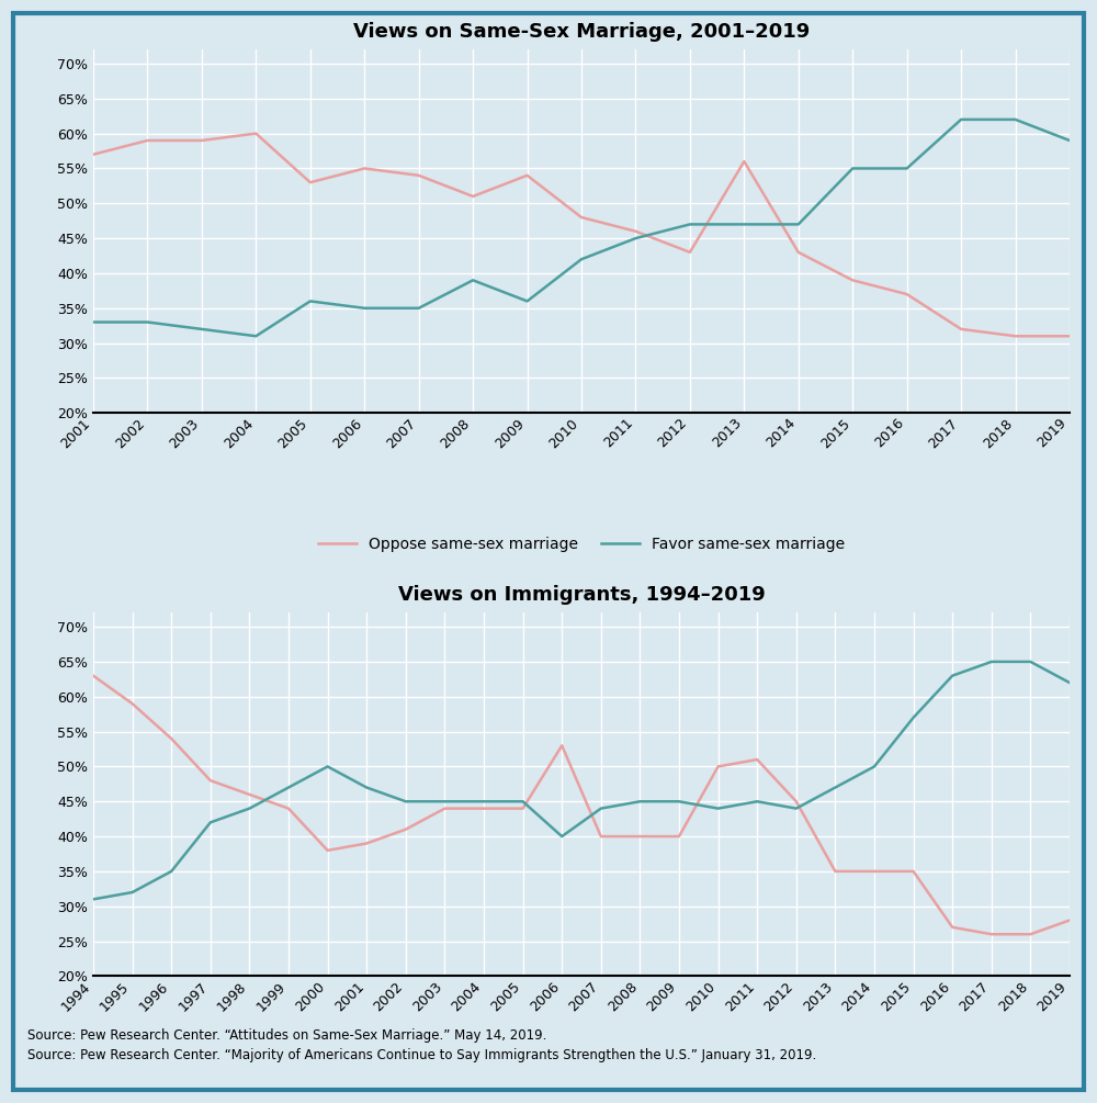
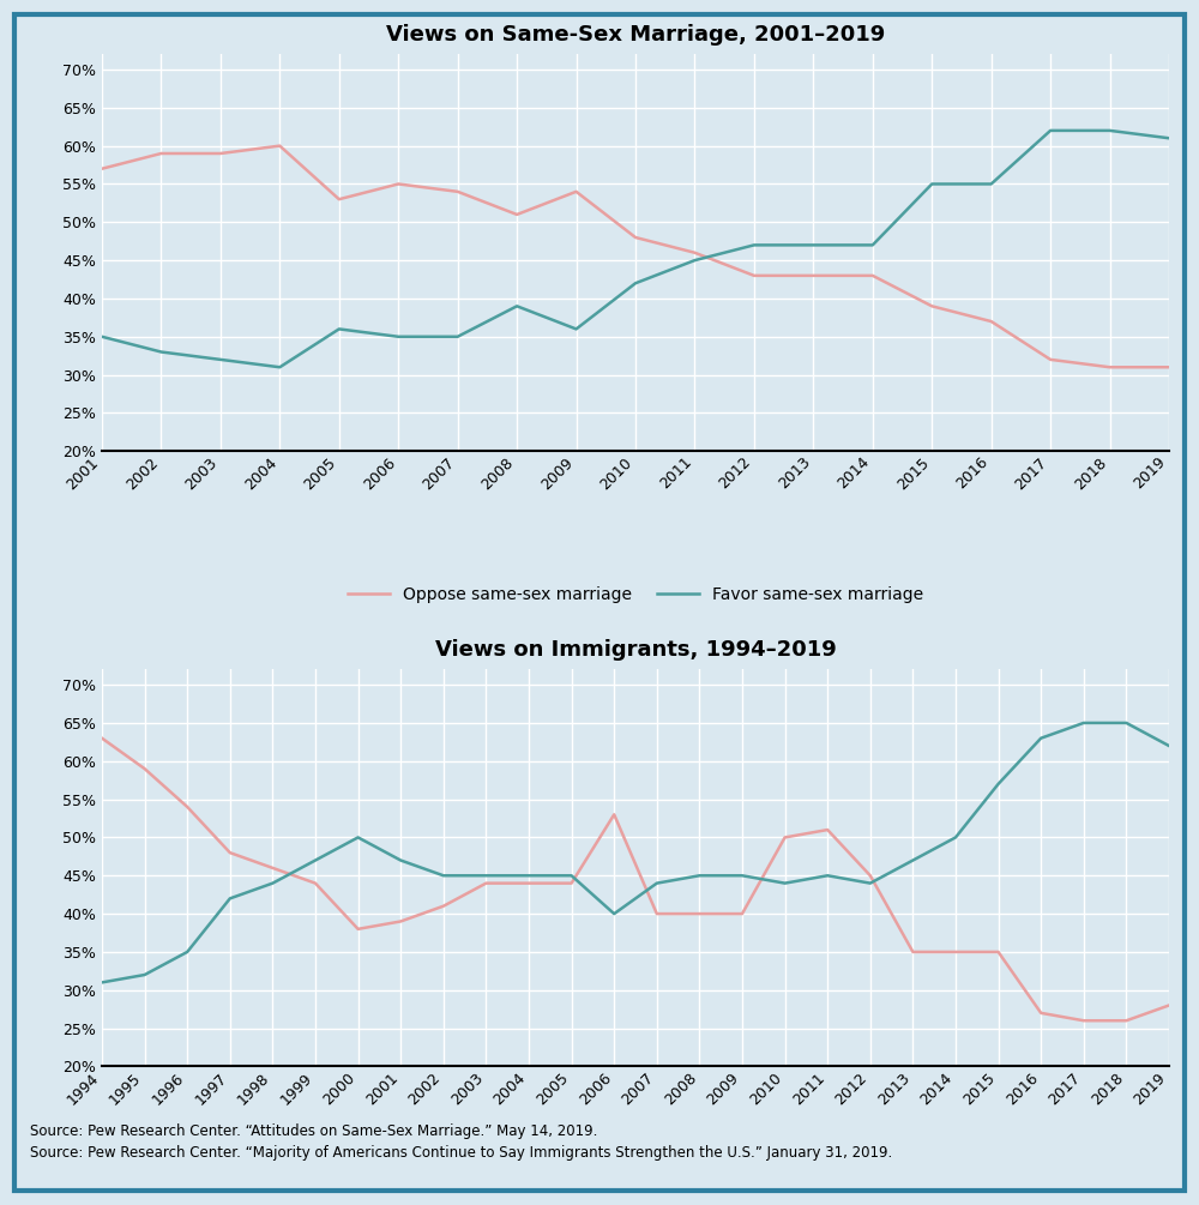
Views on Same-Sex Marriage, 2001–2019/Favor same-sex marriage/2001: 33% -> 35%
Views on Same-Sex Marriage, 2001–2019/Oppose same-sex marriage/2013: 56% -> 43%
Views on Same-Sex Marriage, 2001–2019/Favor same-sex marriage/2019: 59% -> 61%
